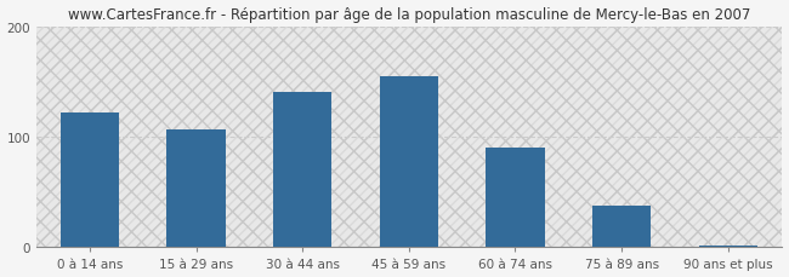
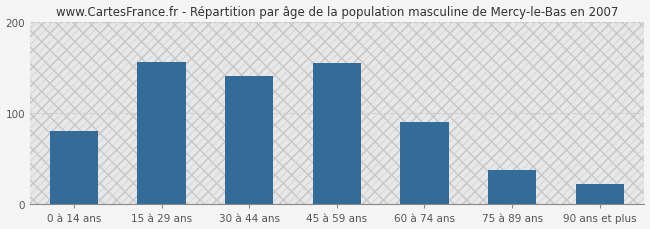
0 à 14 ans: 122 -> 80
15 à 29 ans: 107 -> 156
90 ans et plus: 2 -> 22
